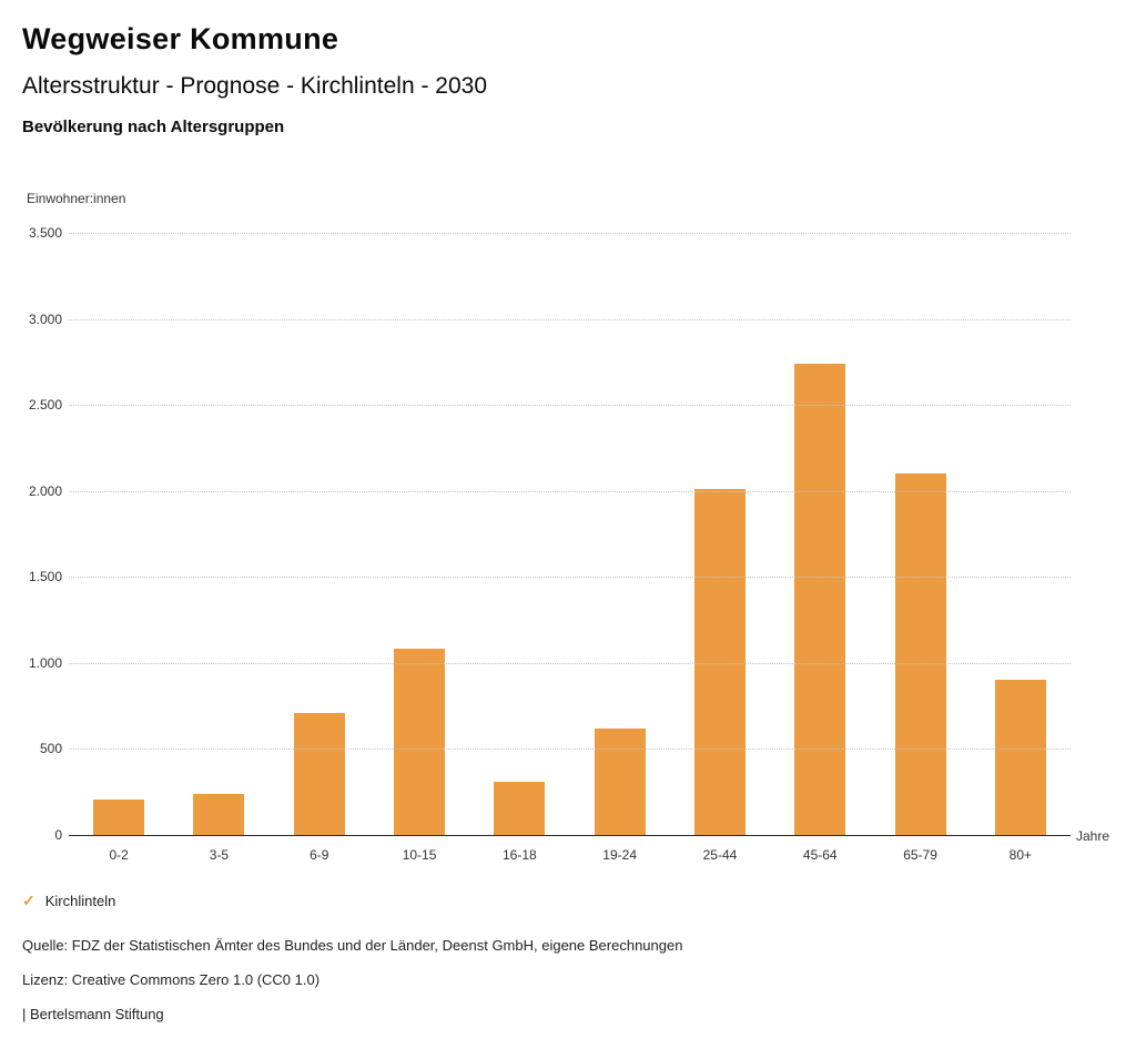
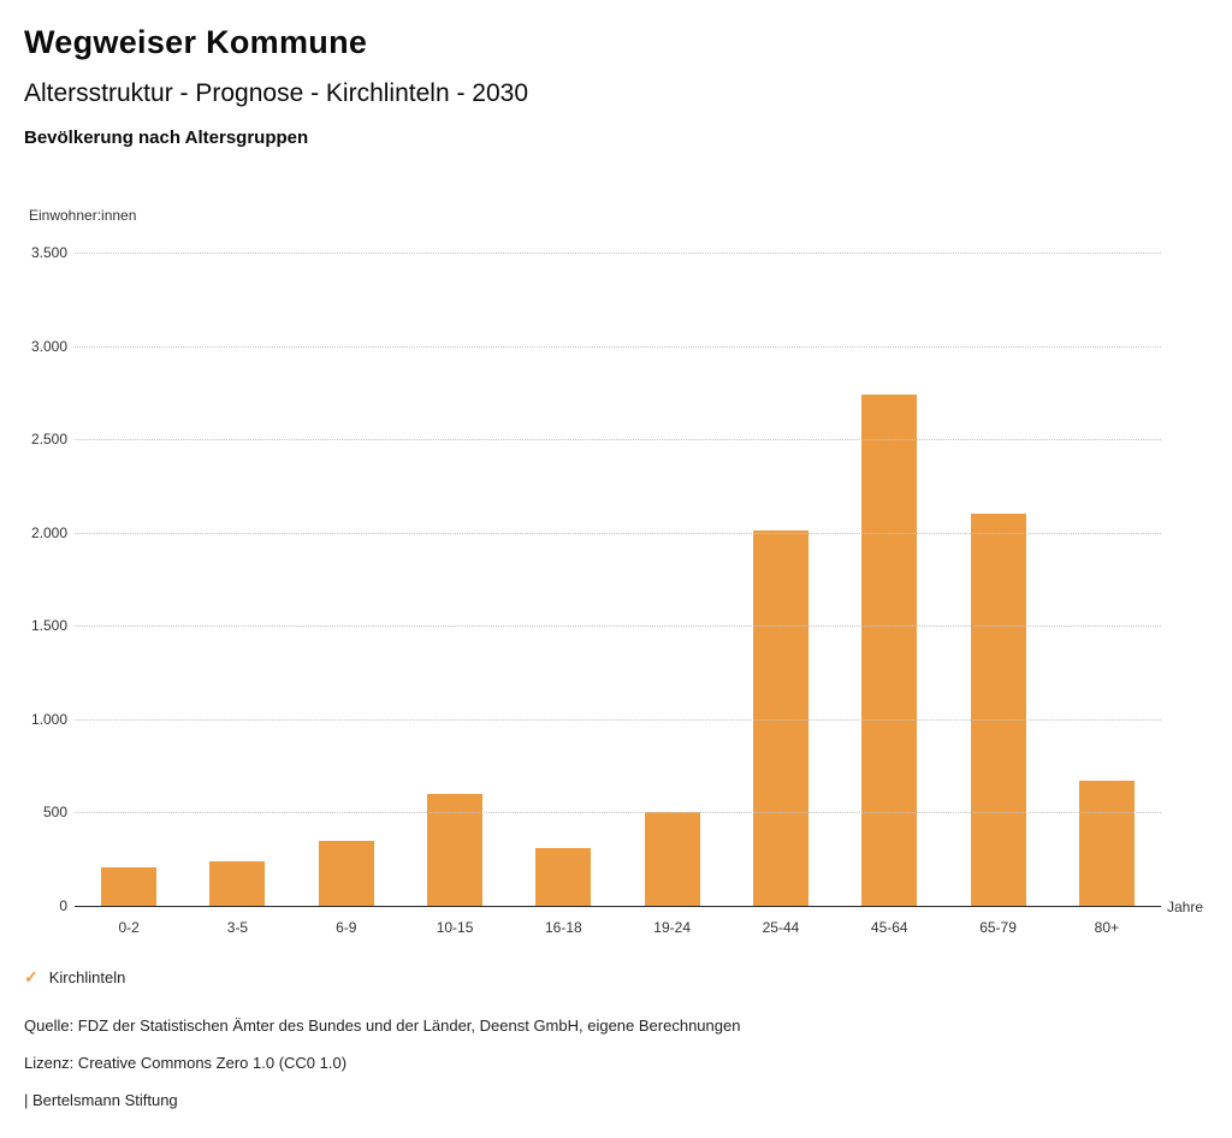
6-9: 710 -> 350
10-15: 1080 -> 600
19-24: 620 -> 500
80+: 900 -> 670
